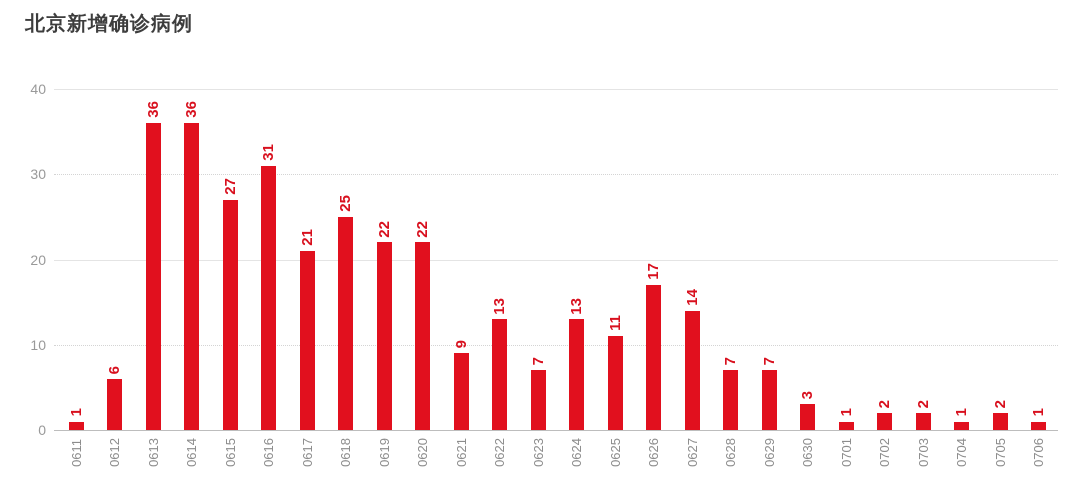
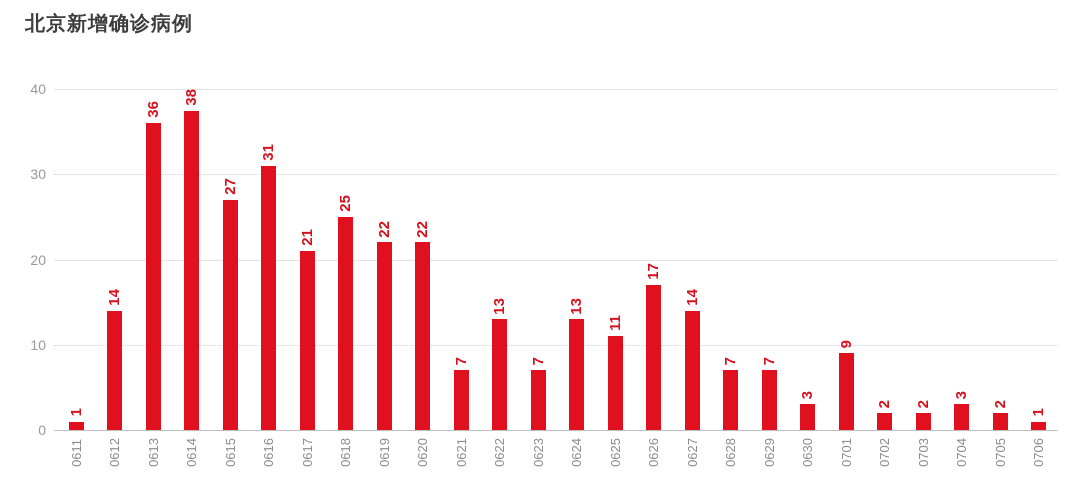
0612: 6 -> 14
0614: 36 -> 38
0621: 9 -> 7
0701: 1 -> 9
0704: 1 -> 3
